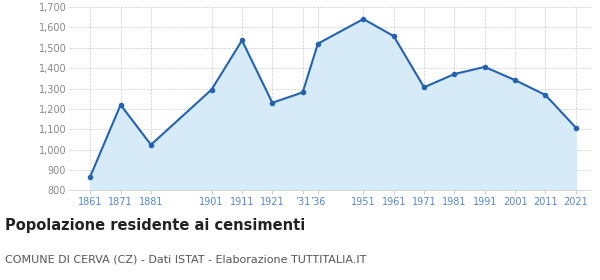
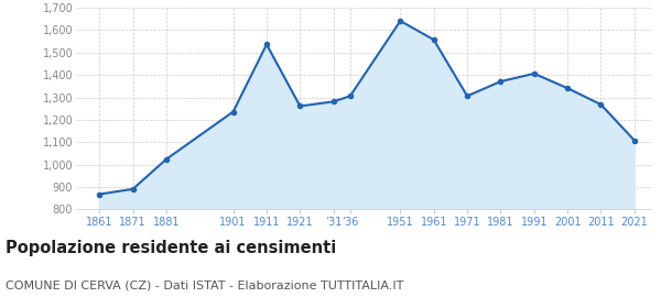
1871: 1,220 -> 891
1901: 1,295 -> 1,236
1921: 1,230 -> 1,261
’36: 1,520 -> 1,306
